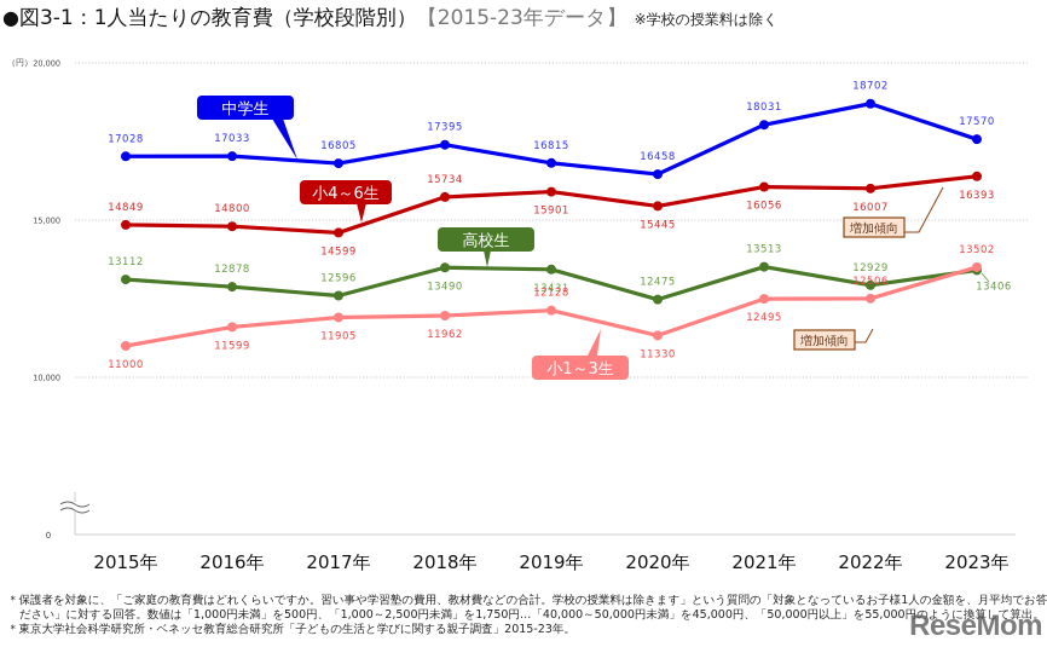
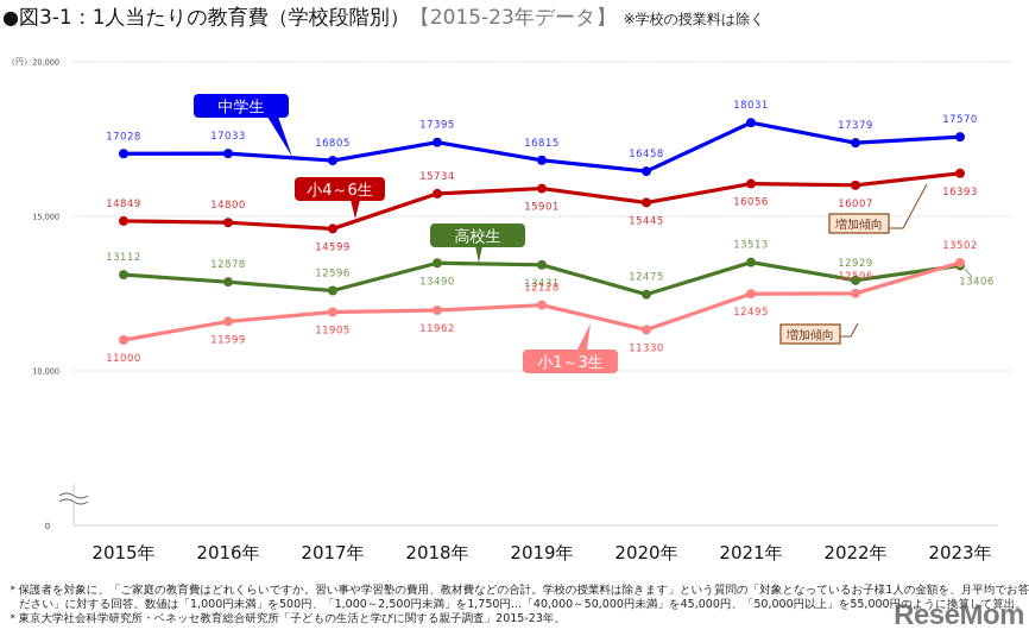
中学生/2022年: 18702 -> 17379
